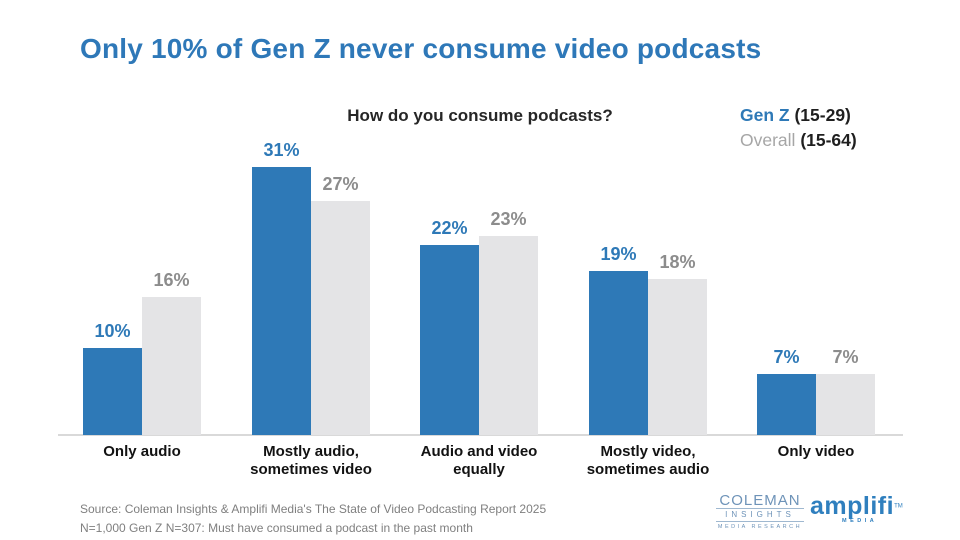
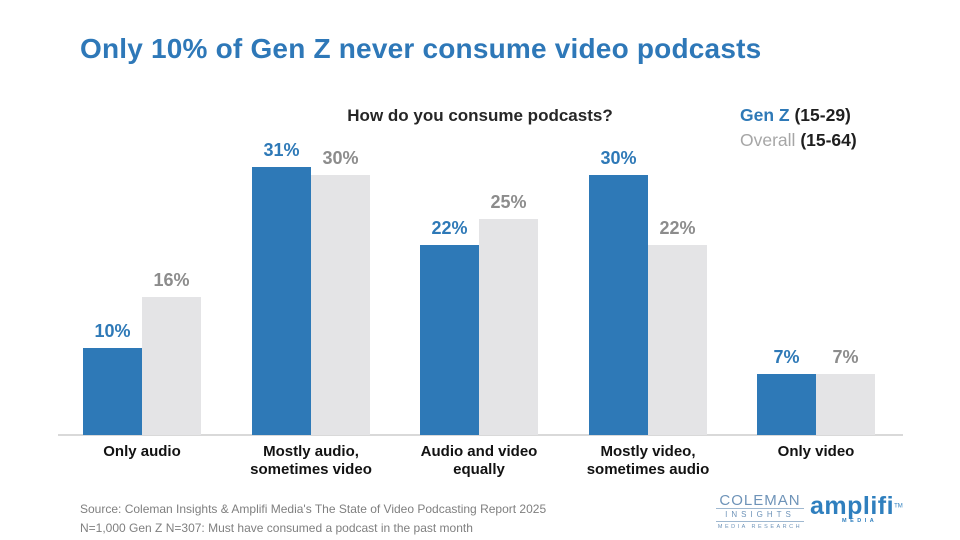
Overall/Mostly audio, sometimes video: 27% -> 30%
Overall/Audio and video equally: 23% -> 25%
Gen Z/Mostly video, sometimes audio: 19% -> 30%
Overall/Mostly video, sometimes audio: 18% -> 22%
